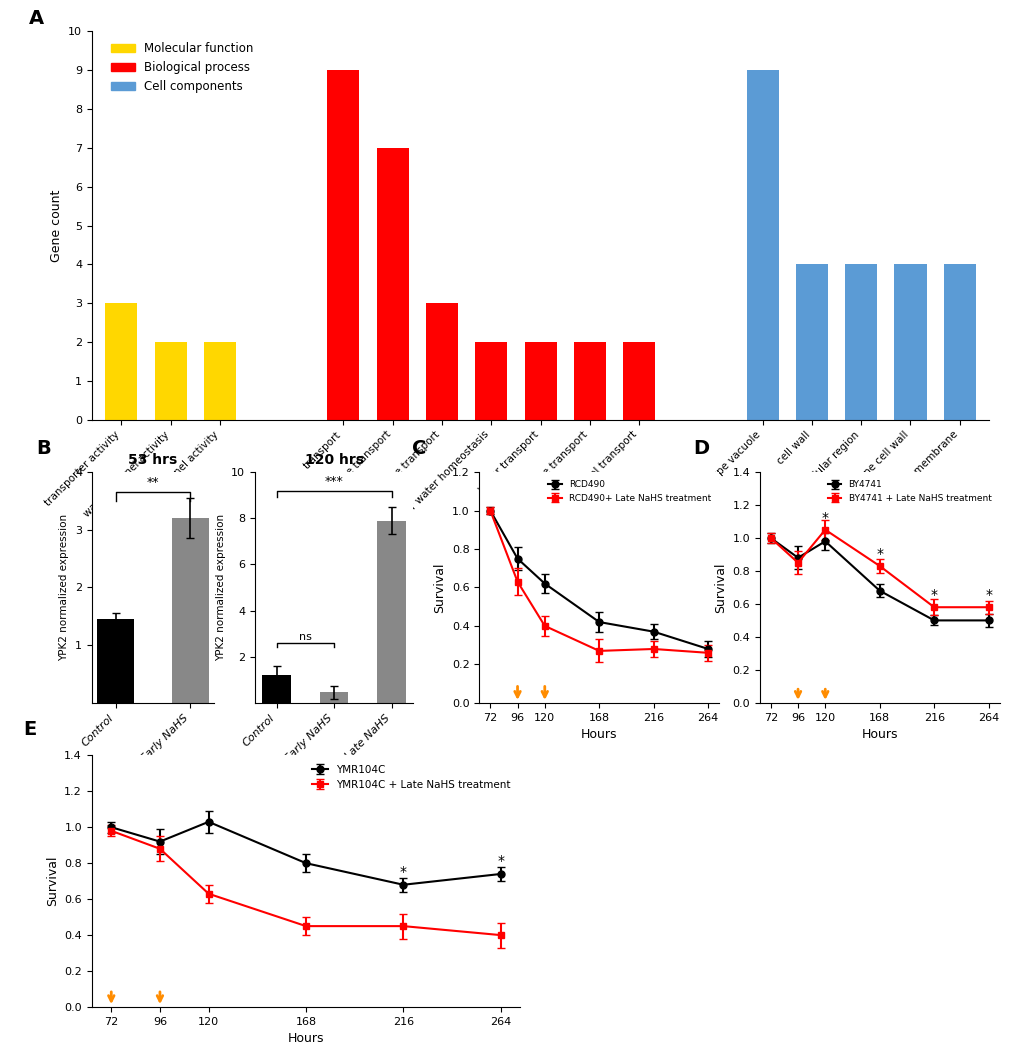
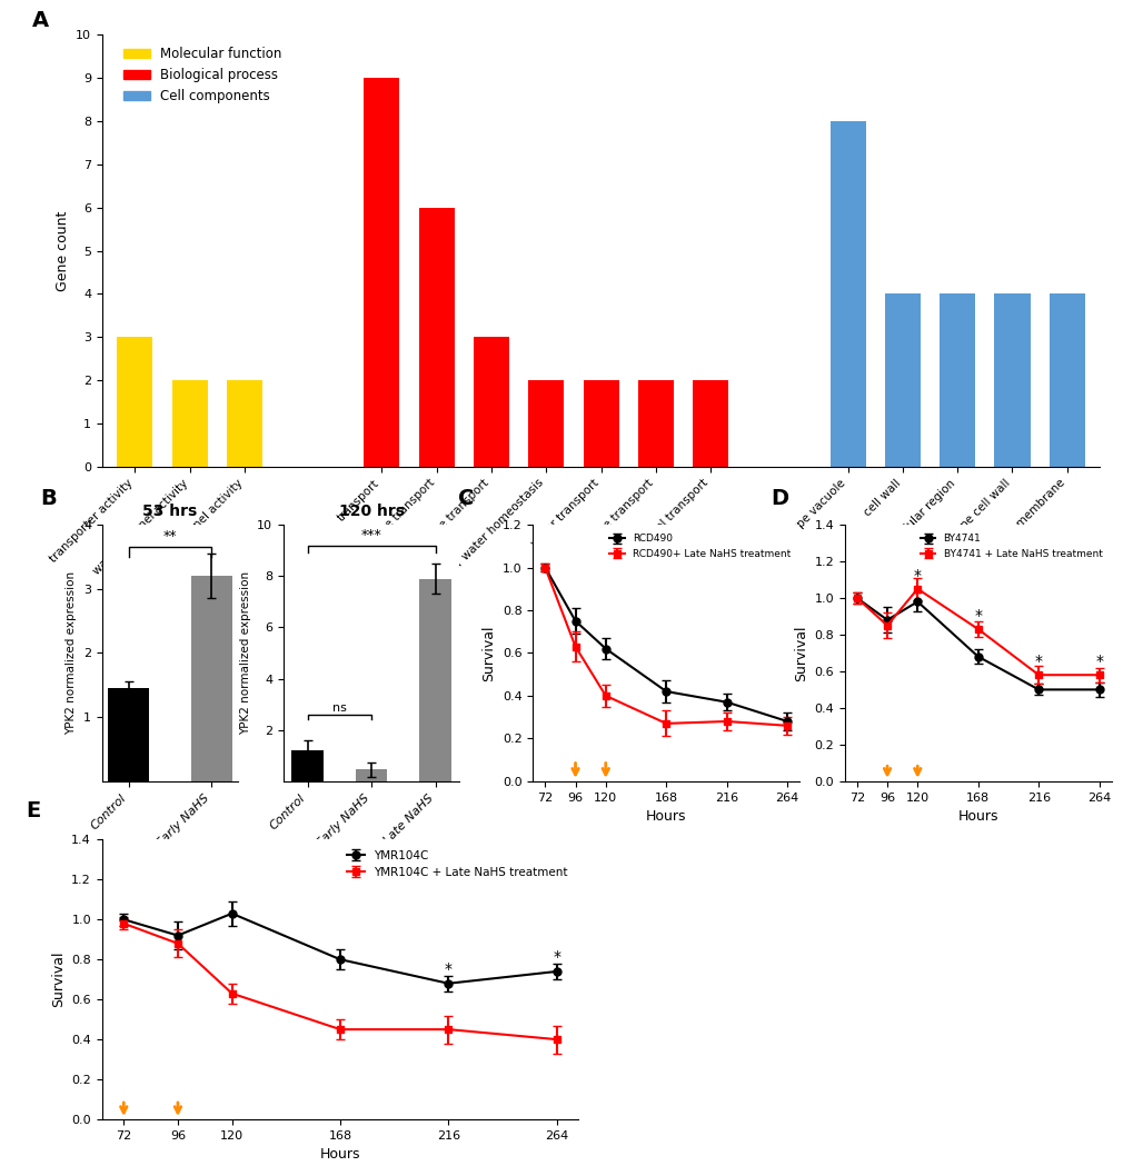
transmembrane transport: 7 -> 6
fungal-type vacuole: 9 -> 8
